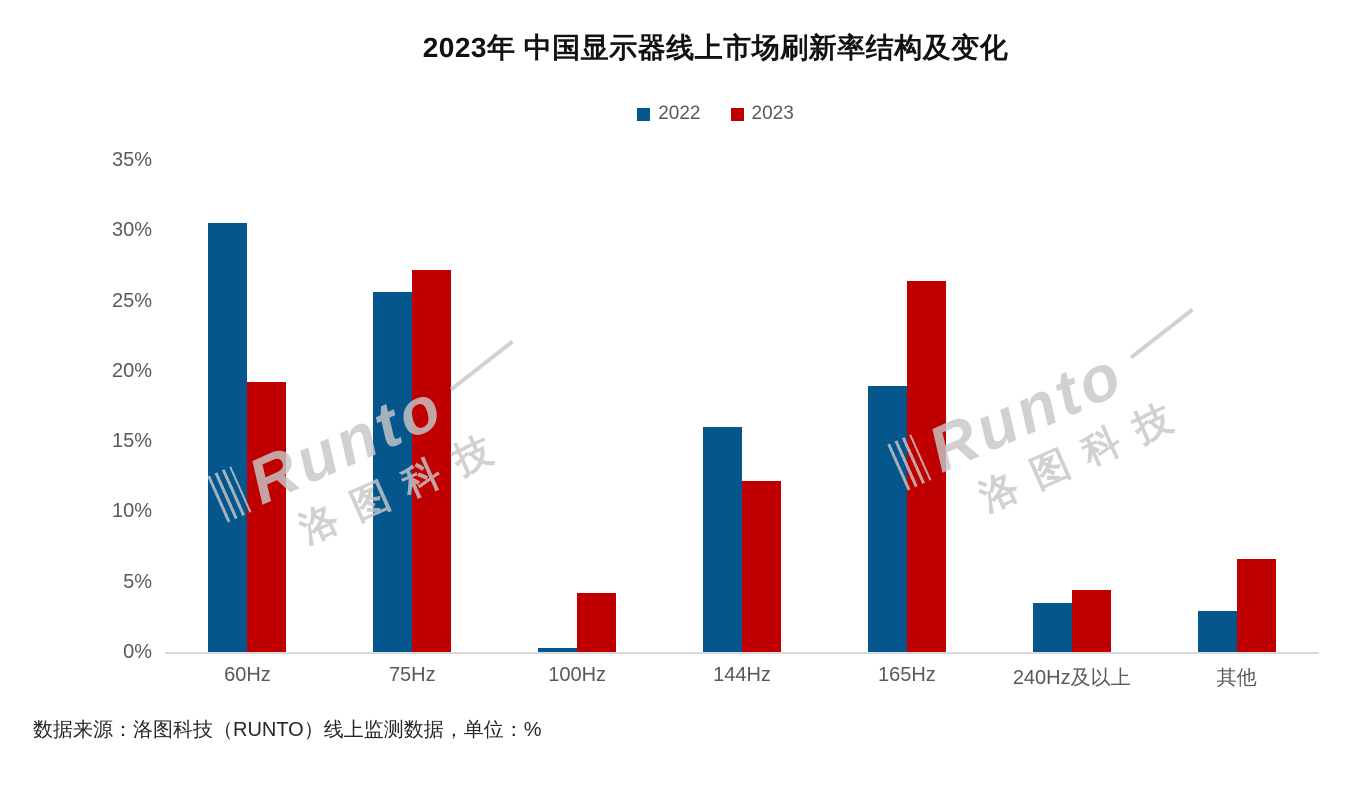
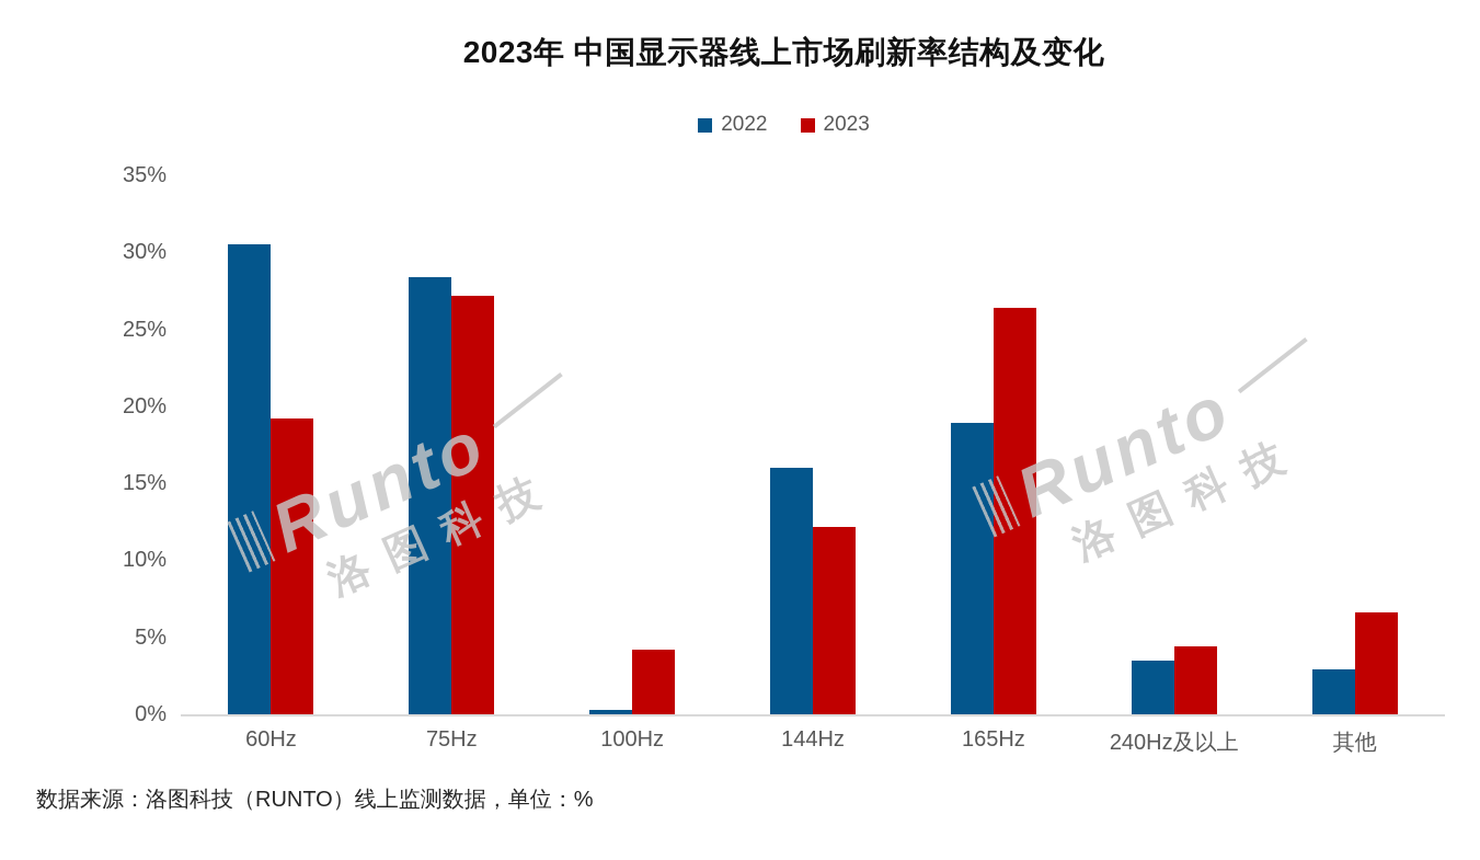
2022/75Hz: 25.6% -> 28.4%
